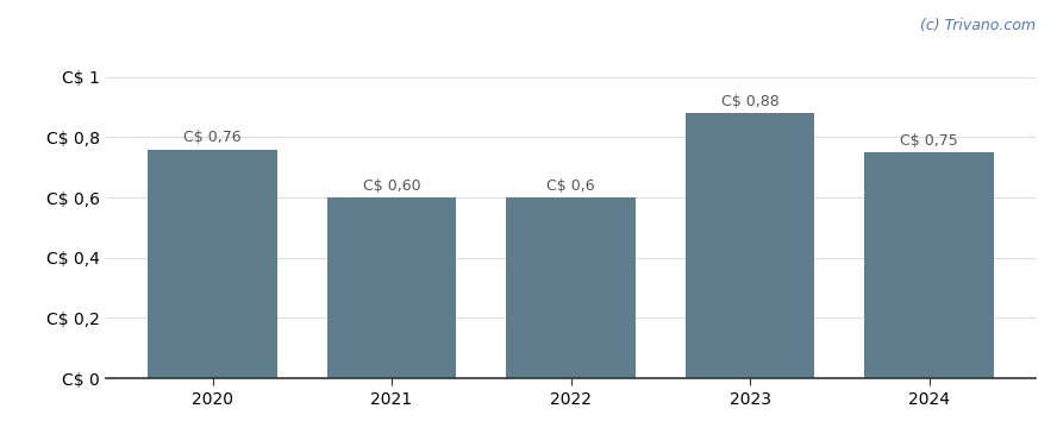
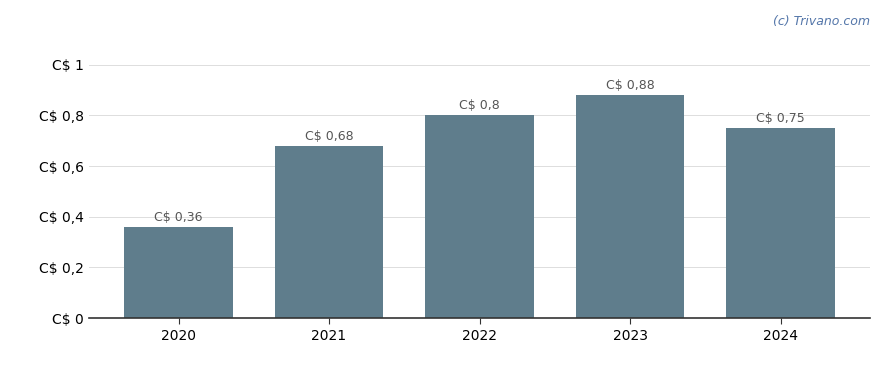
2020: 0,76 -> 0,36
2021: 0,60 -> 0,68
2022: 0,6 -> 0,8
